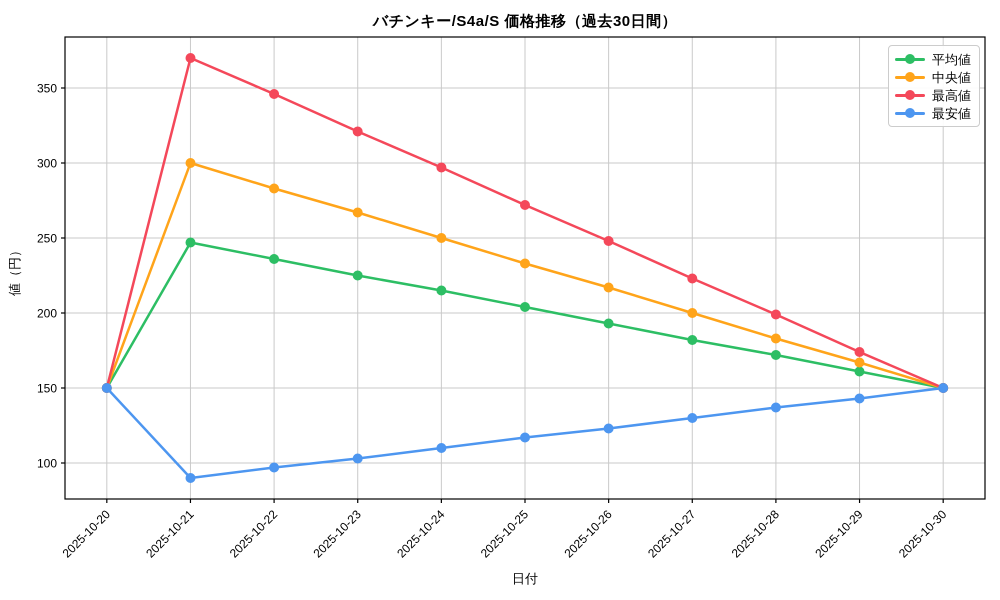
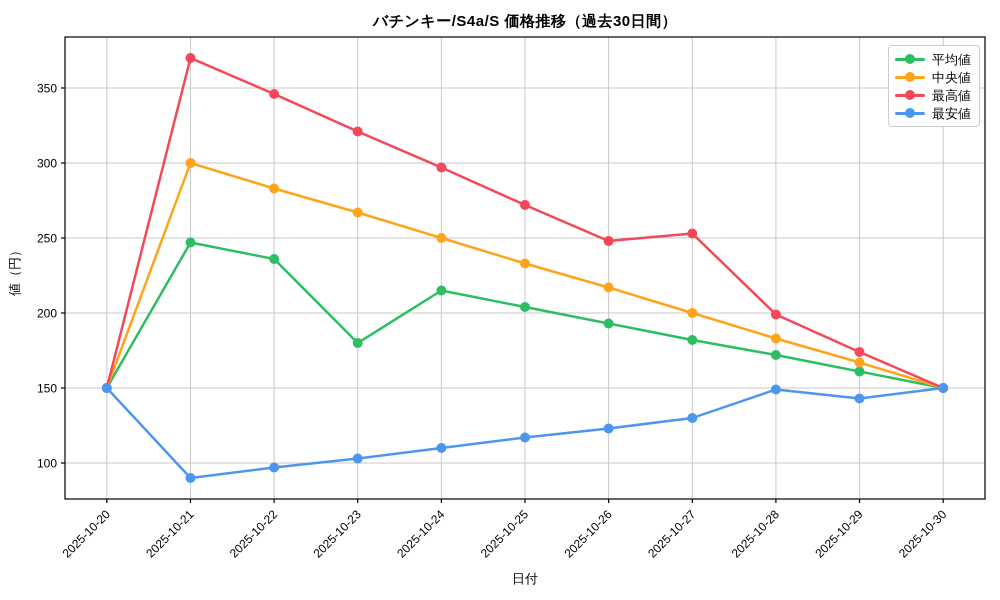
平均値/2025-10-23: 225 -> 180
最高値/2025-10-27: 223 -> 253
最安値/2025-10-28: 137 -> 149
